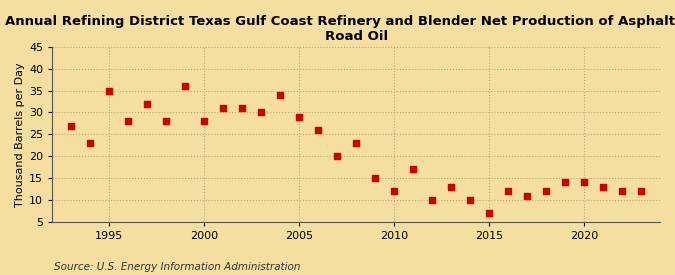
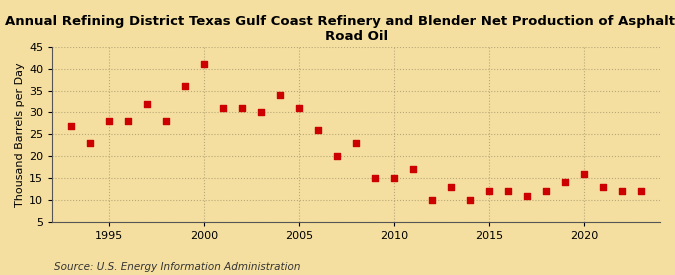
1995: 35 -> 28
2000: 28 -> 41
2005: 29 -> 31
2010: 12 -> 15
2015: 7 -> 12
2020: 14 -> 16
